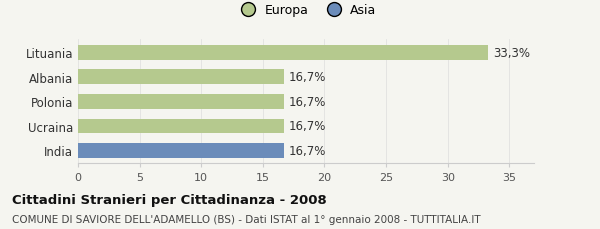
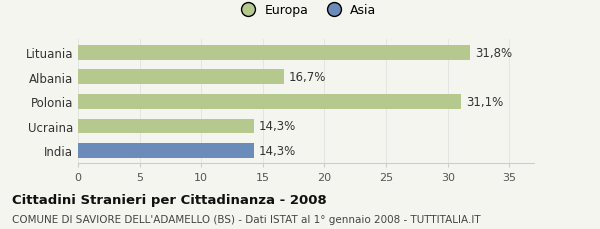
Lituania: 33,3% -> 31,8%
Polonia: 16,7% -> 31,1%
Ucraina: 16,7% -> 14,3%
India: 16,7% -> 14,3%
